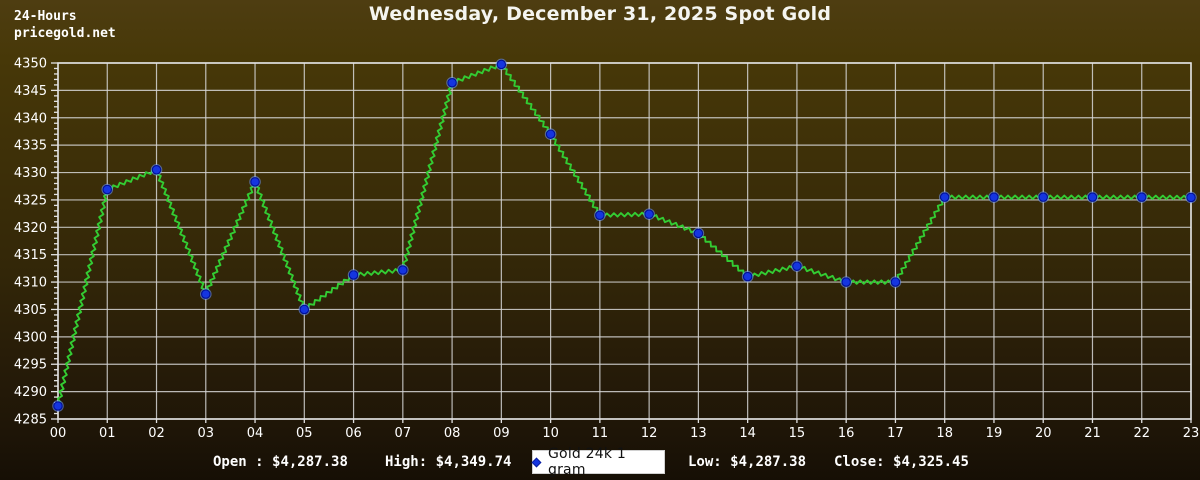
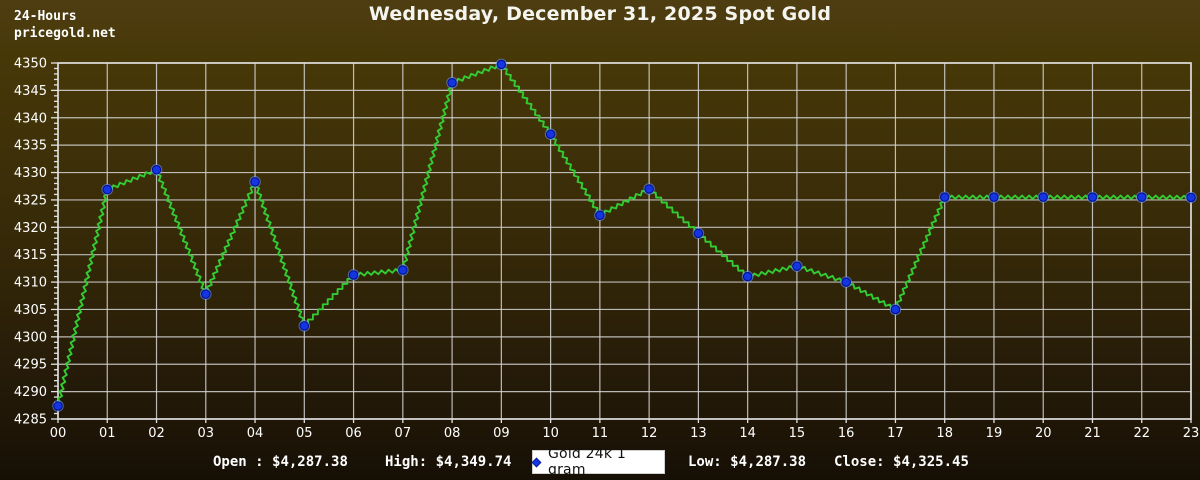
05: 4305 -> 4302
12: 4322 -> 4327
17: 4310 -> 4305
